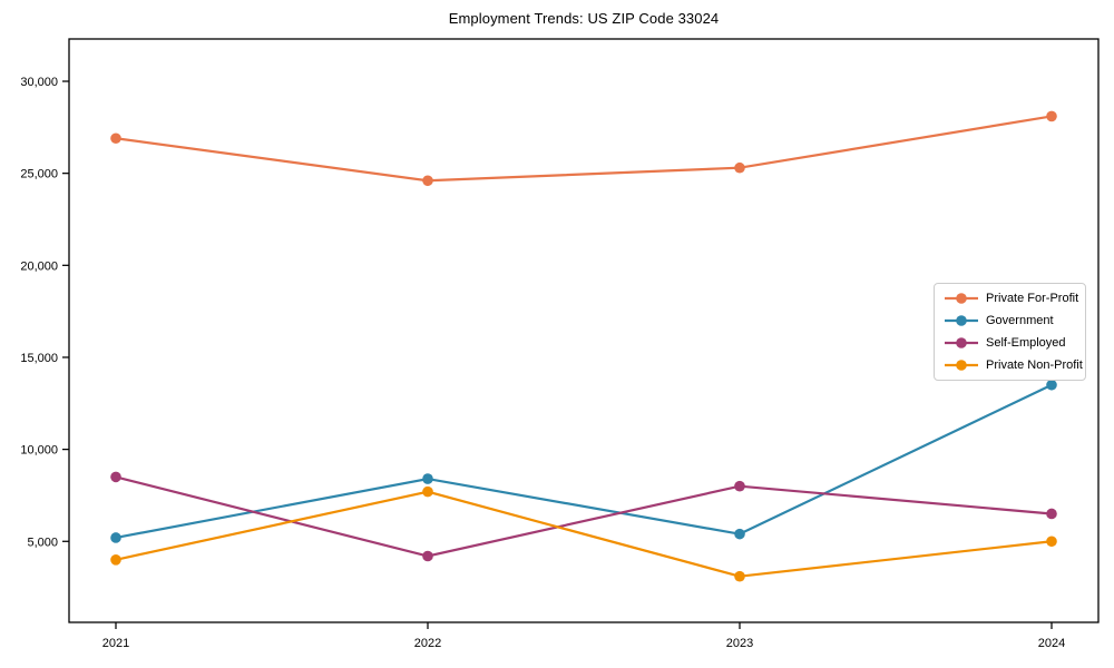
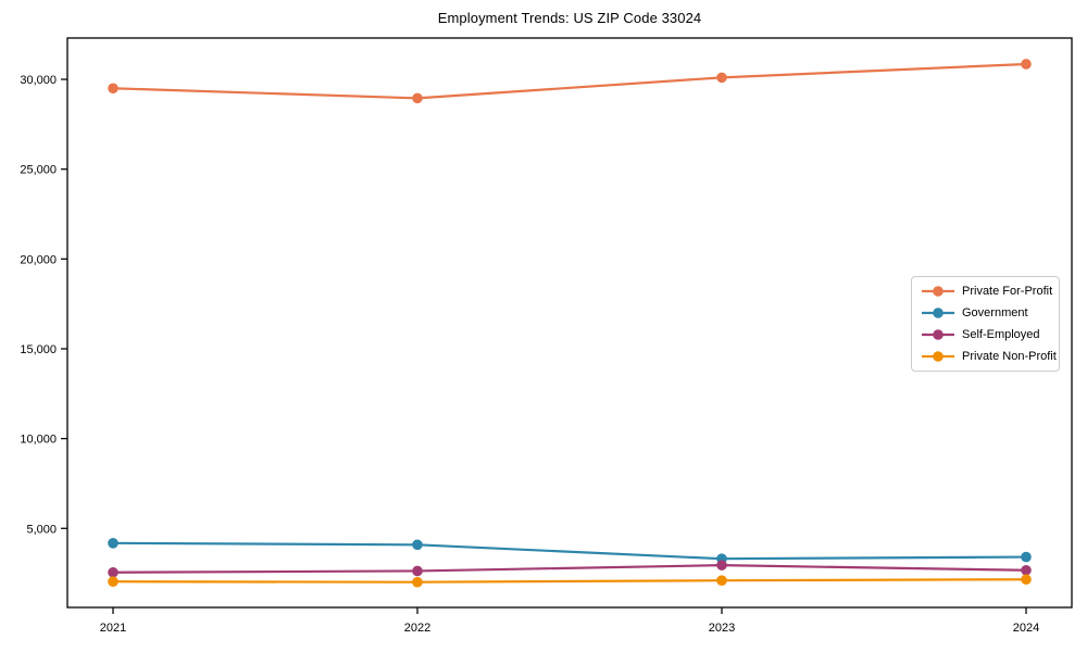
Private For-Profit/2021: 26900 -> 29500
Government/2021: 5200 -> 4200
Self-Employed/2021: 8500 -> 2600
Private Non-Profit/2021: 4000 -> 2000
Private For-Profit/2022: 24600 -> 29000
Government/2022: 8400 -> 4100
Self-Employed/2022: 4200 -> 2600
Private Non-Profit/2022: 7700 -> 2000
Private For-Profit/2023: 25300 -> 30100
Government/2023: 5400 -> 3300
Self-Employed/2023: 8000 -> 3000
Private Non-Profit/2023: 3100 -> 2100
Private For-Profit/2024: 28100 -> 30800
Government/2024: 13500 -> 3400
Self-Employed/2024: 6500 -> 2700
Private Non-Profit/2024: 5000 -> 2200
